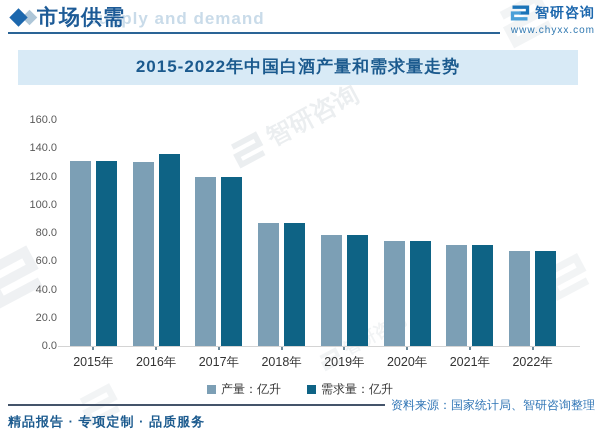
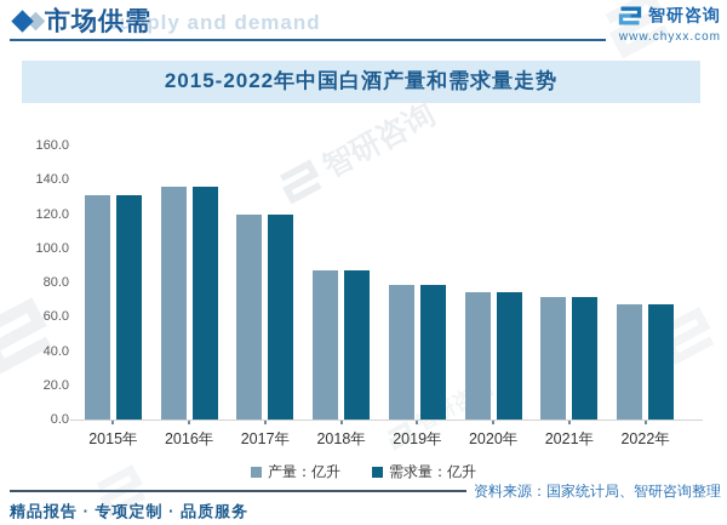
产量：亿升/2016年: 130 -> 136
